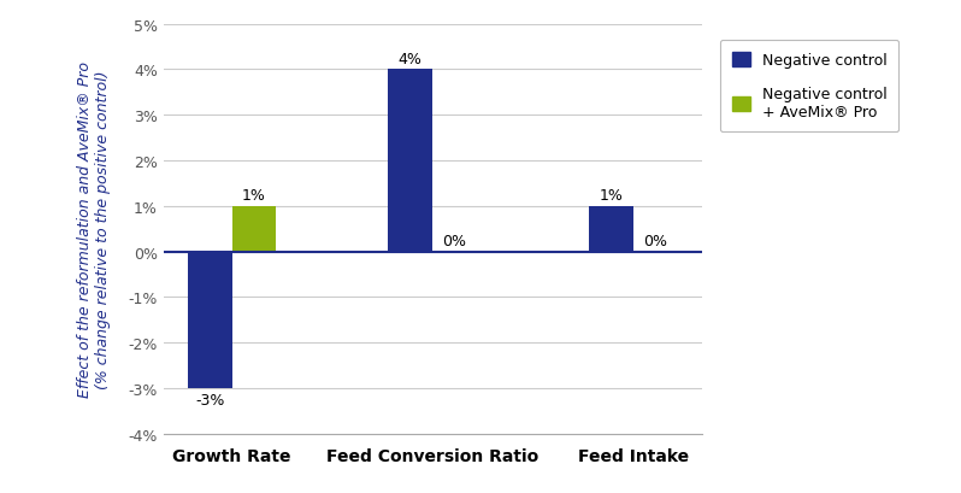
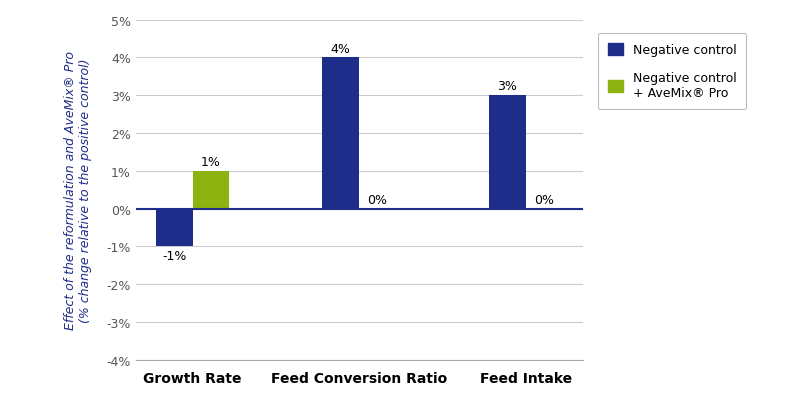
Negative control/Growth Rate: -3% -> -1%
Negative control/Feed Intake: 1% -> 3%
